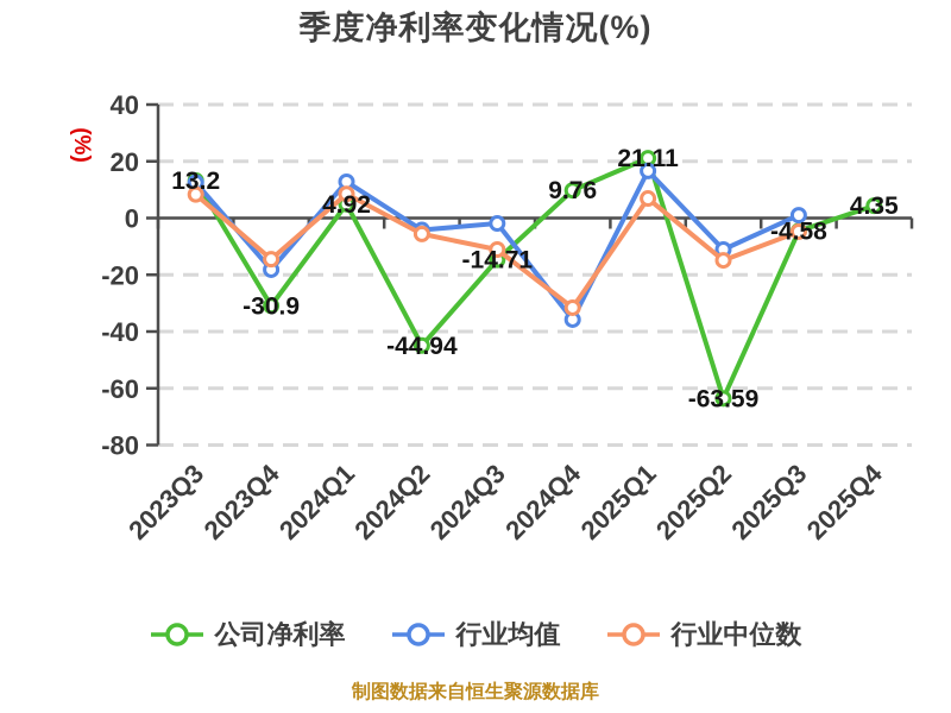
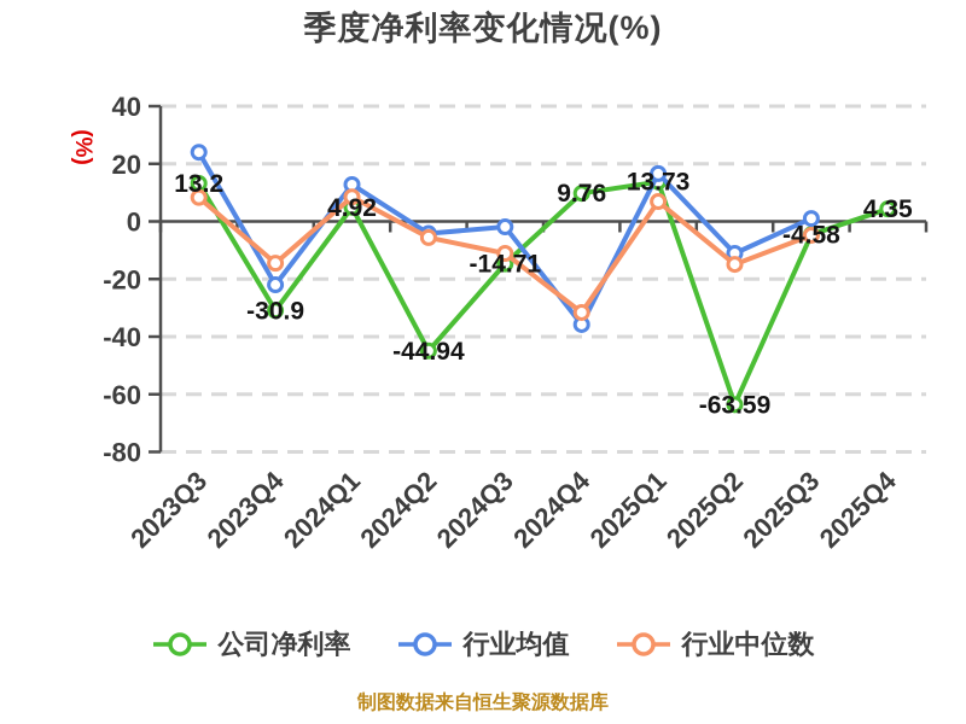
行业均值/2023Q3: 12 -> 24
行业均值/2023Q4: -18 -> -22
公司净利率/2025Q1: 21.11 -> 13.73
